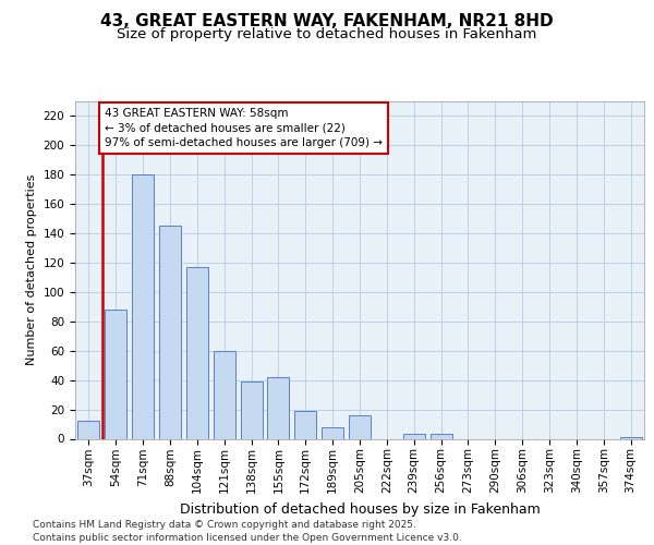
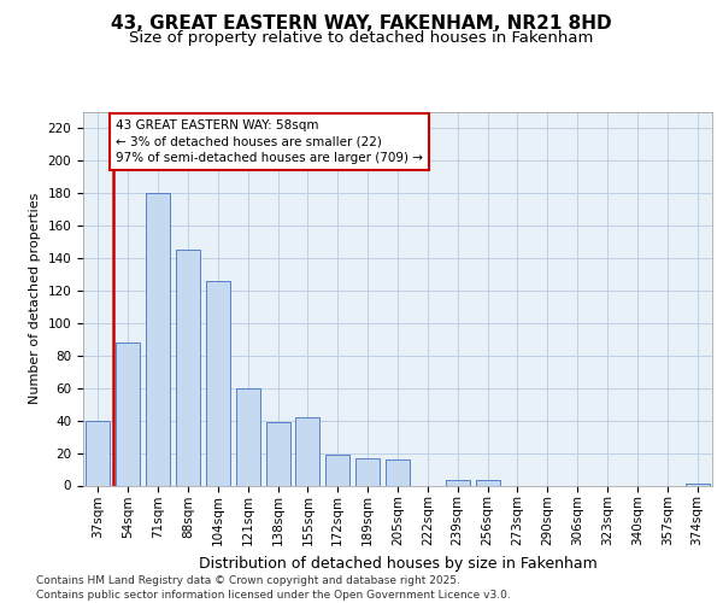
37sqm: 12 -> 40
104sqm: 117 -> 126
189sqm: 8 -> 17
